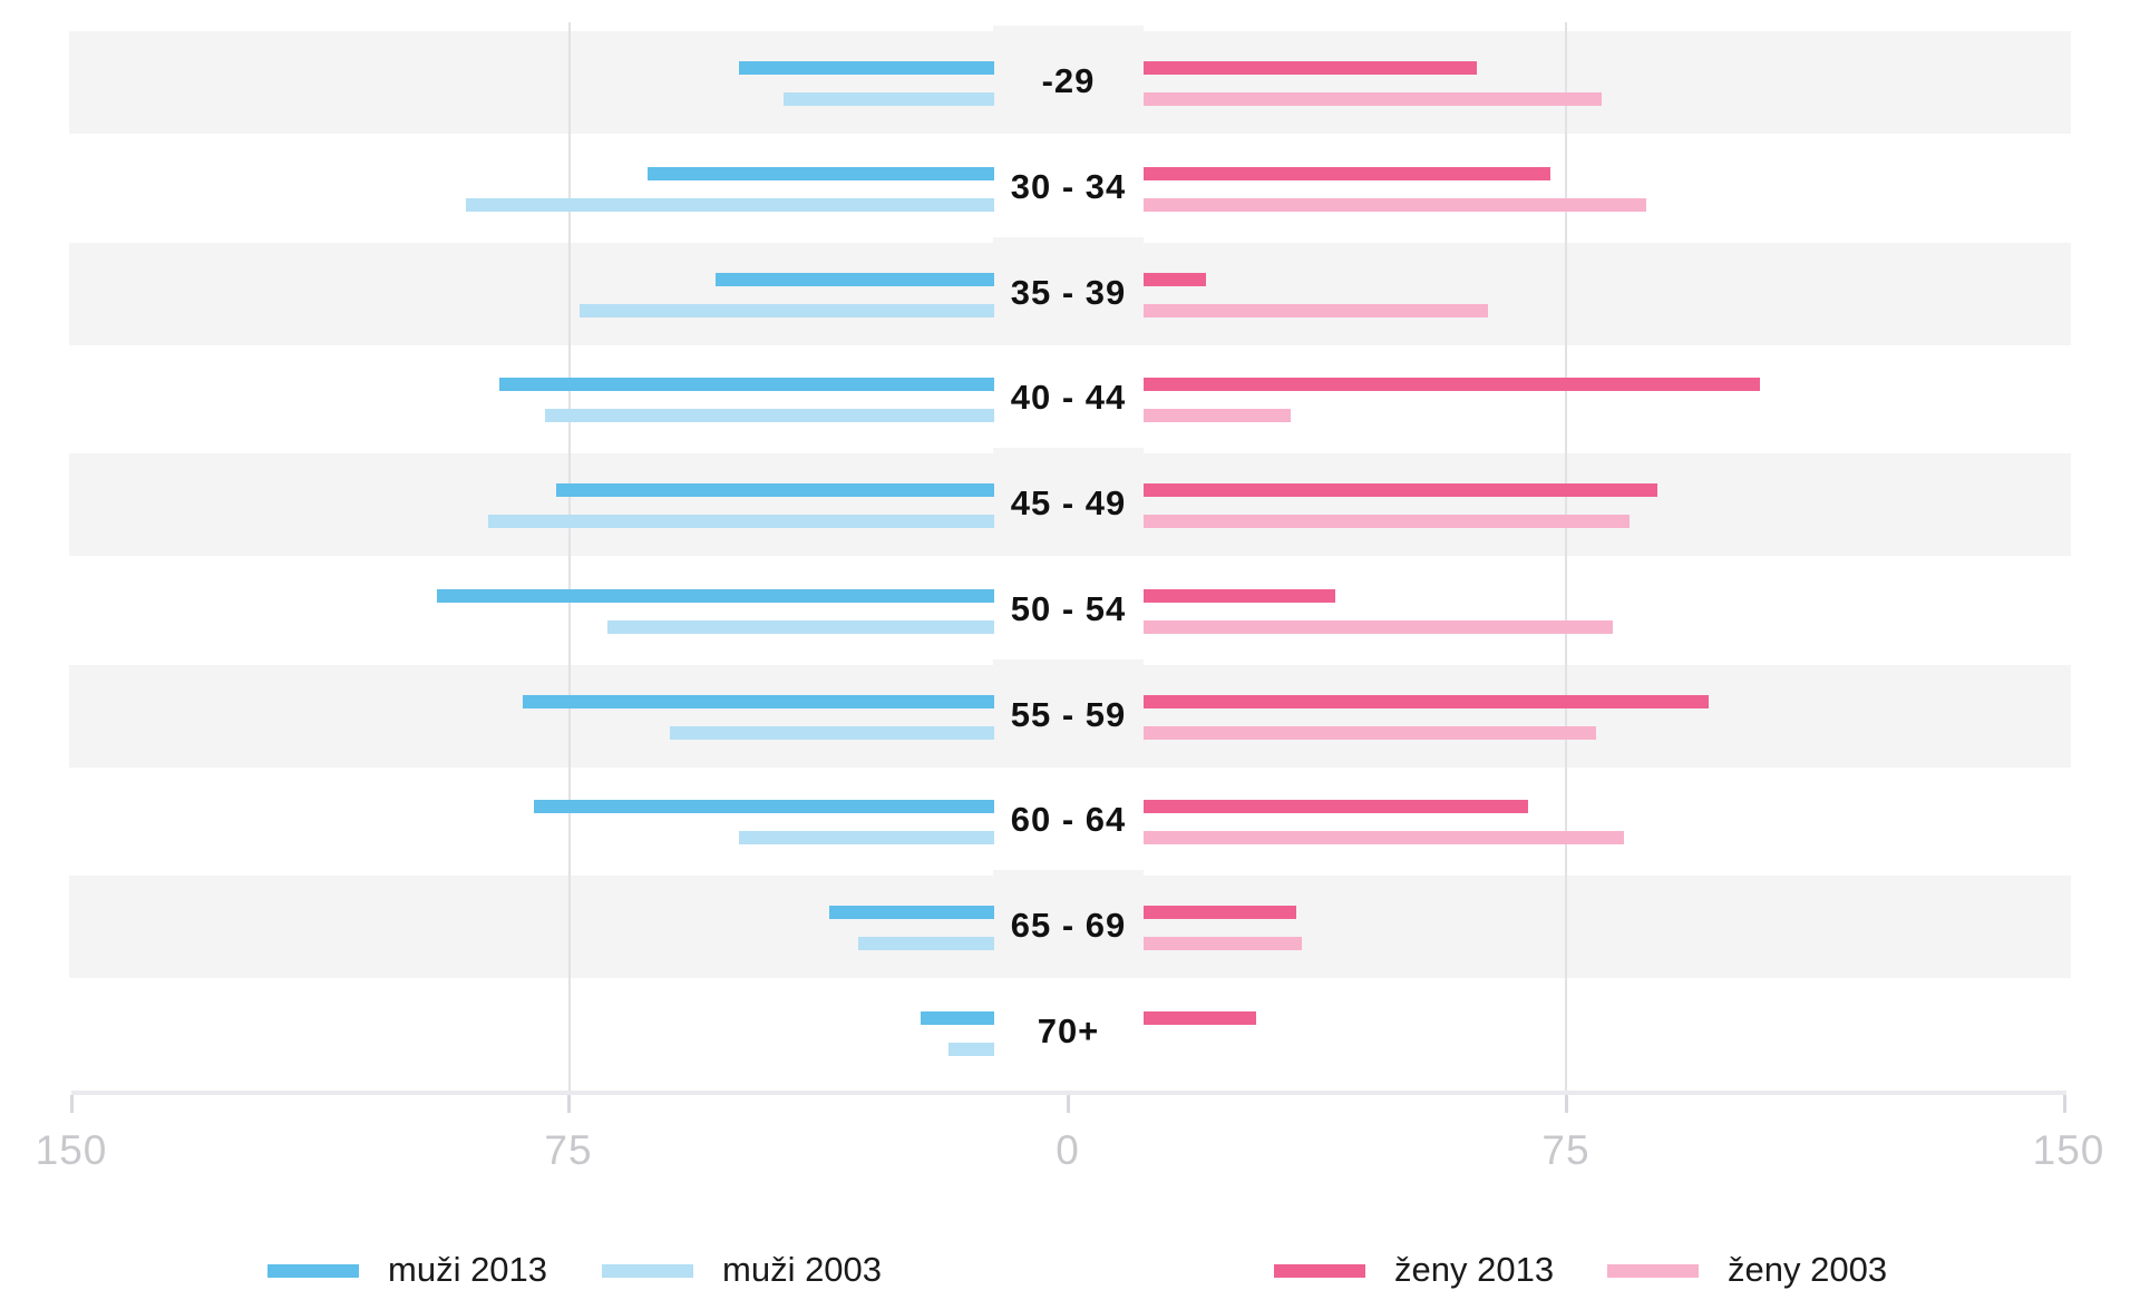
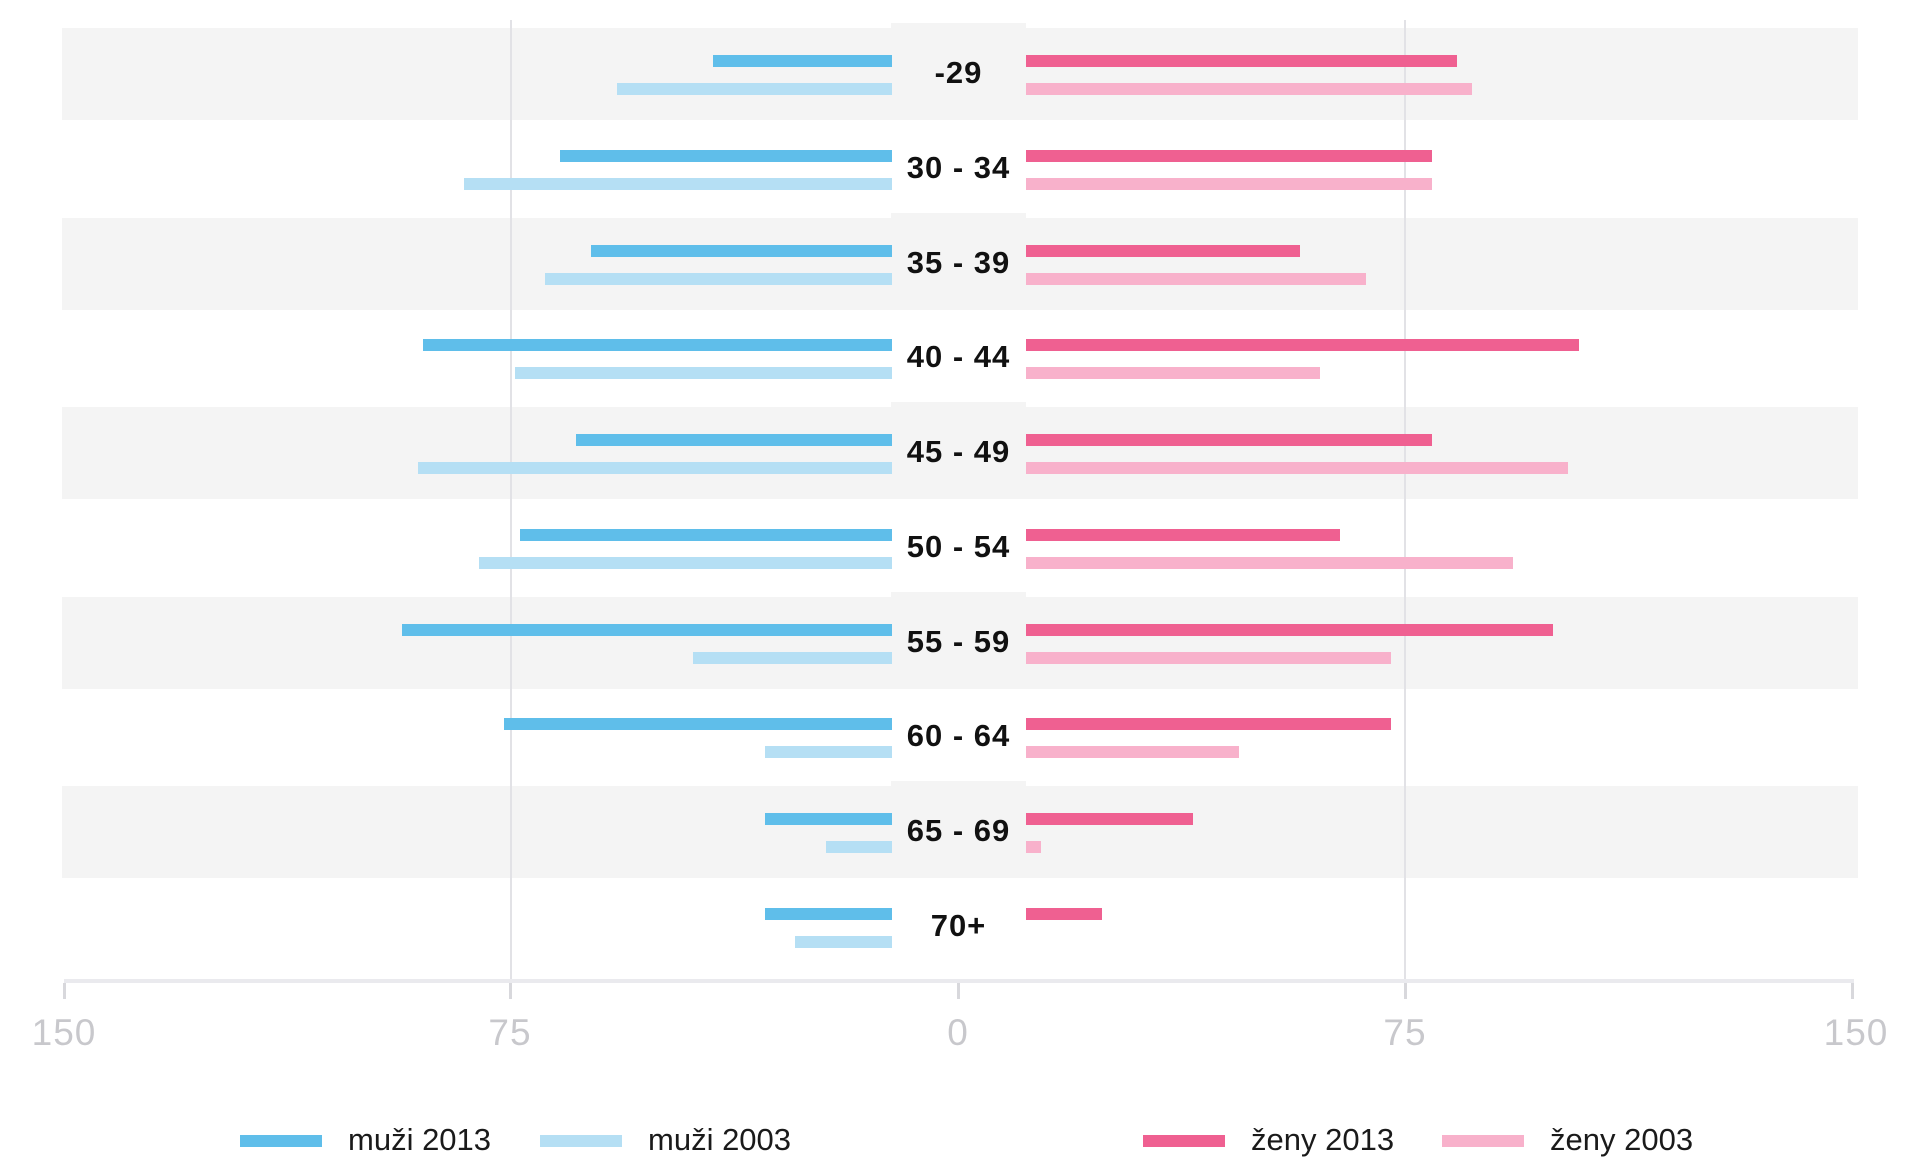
muži 2013/-29: 45 -> 35
muži 2003/-29: 37 -> 54
ženy 2013/-29: 59 -> 85
ženy 2003/-29: 81 -> 88
muži 2013/30 - 34: 61 -> 65
muži 2003/30 - 34: 93 -> 84
ženy 2013/30 - 34: 72 -> 80
ženy 2003/30 - 34: 89 -> 80
muži 2013/35 - 39: 49 -> 59
muži 2003/35 - 39: 73 -> 68
ženy 2013/35 - 39: 11 -> 54
ženy 2003/35 - 39: 61 -> 67
muži 2013/40 - 44: 87 -> 92
muži 2003/40 - 44: 79 -> 74
ženy 2003/40 - 44: 26 -> 58
muži 2013/45 - 49: 77 -> 62
muži 2003/45 - 49: 89 -> 93
ženy 2013/45 - 49: 91 -> 80
ženy 2003/45 - 49: 86 -> 107
muži 2013/50 - 54: 98 -> 73
muži 2003/50 - 54: 68 -> 81
ženy 2013/50 - 54: 34 -> 62
ženy 2003/50 - 54: 83 -> 96
muži 2013/55 - 59: 83 -> 96
muži 2003/55 - 59: 57 -> 39
ženy 2013/55 - 59: 100 -> 104
ženy 2003/55 - 59: 80 -> 72
muži 2013/60 - 64: 81 -> 76
muži 2003/60 - 64: 45 -> 25
ženy 2013/60 - 64: 68 -> 72
ženy 2003/60 - 64: 85 -> 42
muži 2013/65 - 69: 29 -> 25
muži 2003/65 - 69: 24 -> 13
ženy 2013/65 - 69: 27 -> 33
ženy 2003/65 - 69: 28 -> 3
muži 2013/70+: 13 -> 25
muži 2003/70+: 8 -> 19
ženy 2013/70+: 20 -> 15
